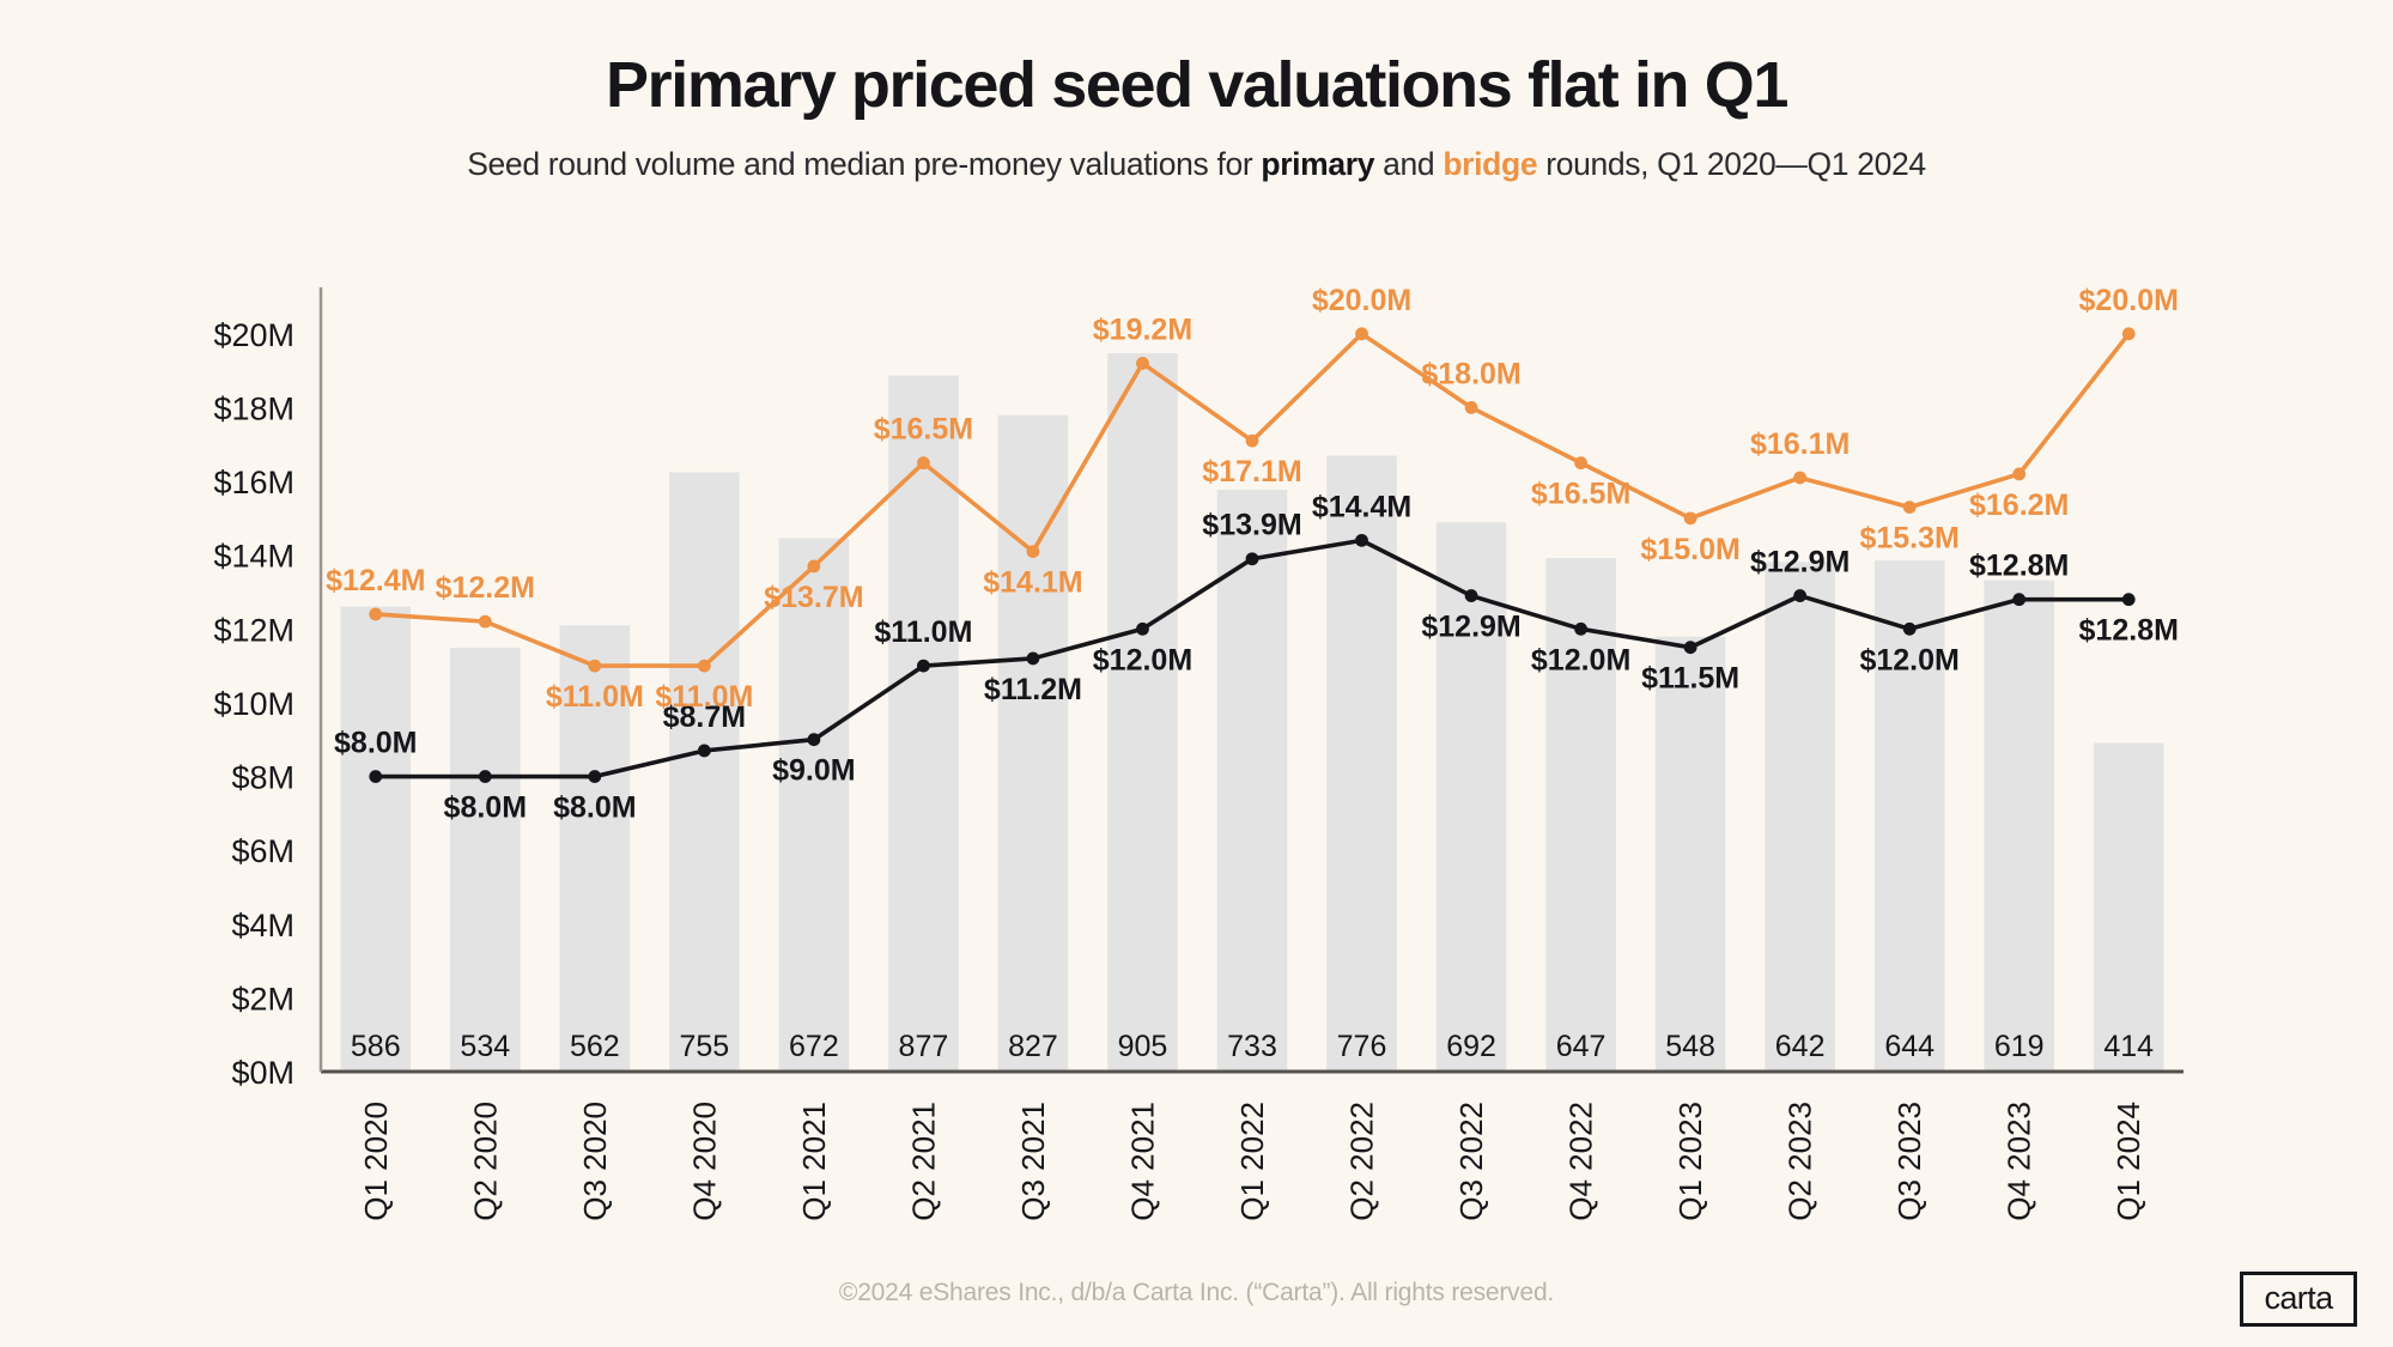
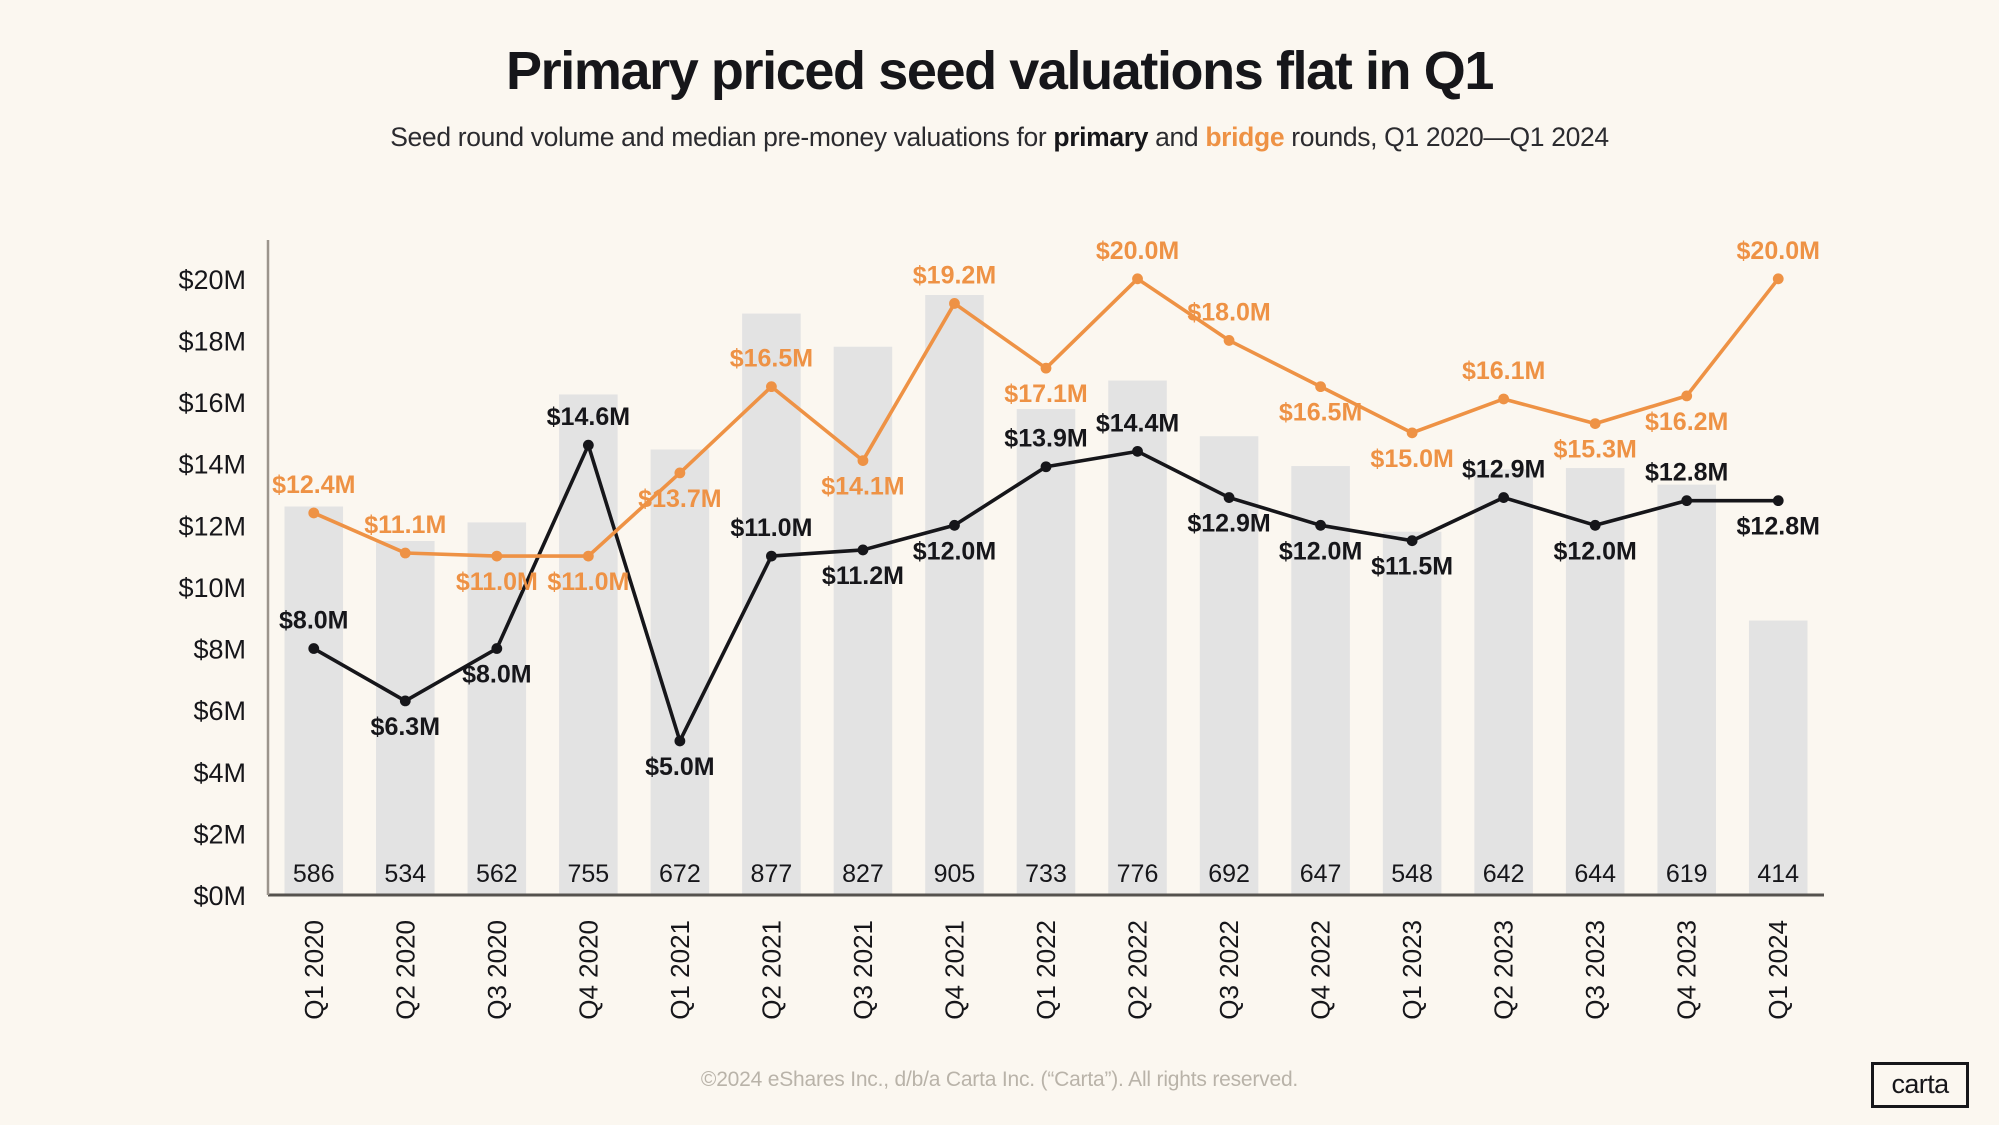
primary/Q2 2020: $8.0M -> $6.3M
bridge/Q2 2020: $12.2M -> $11.1M
primary/Q4 2020: $8.7M -> $14.6M
primary/Q1 2021: $9.0M -> $5.0M
